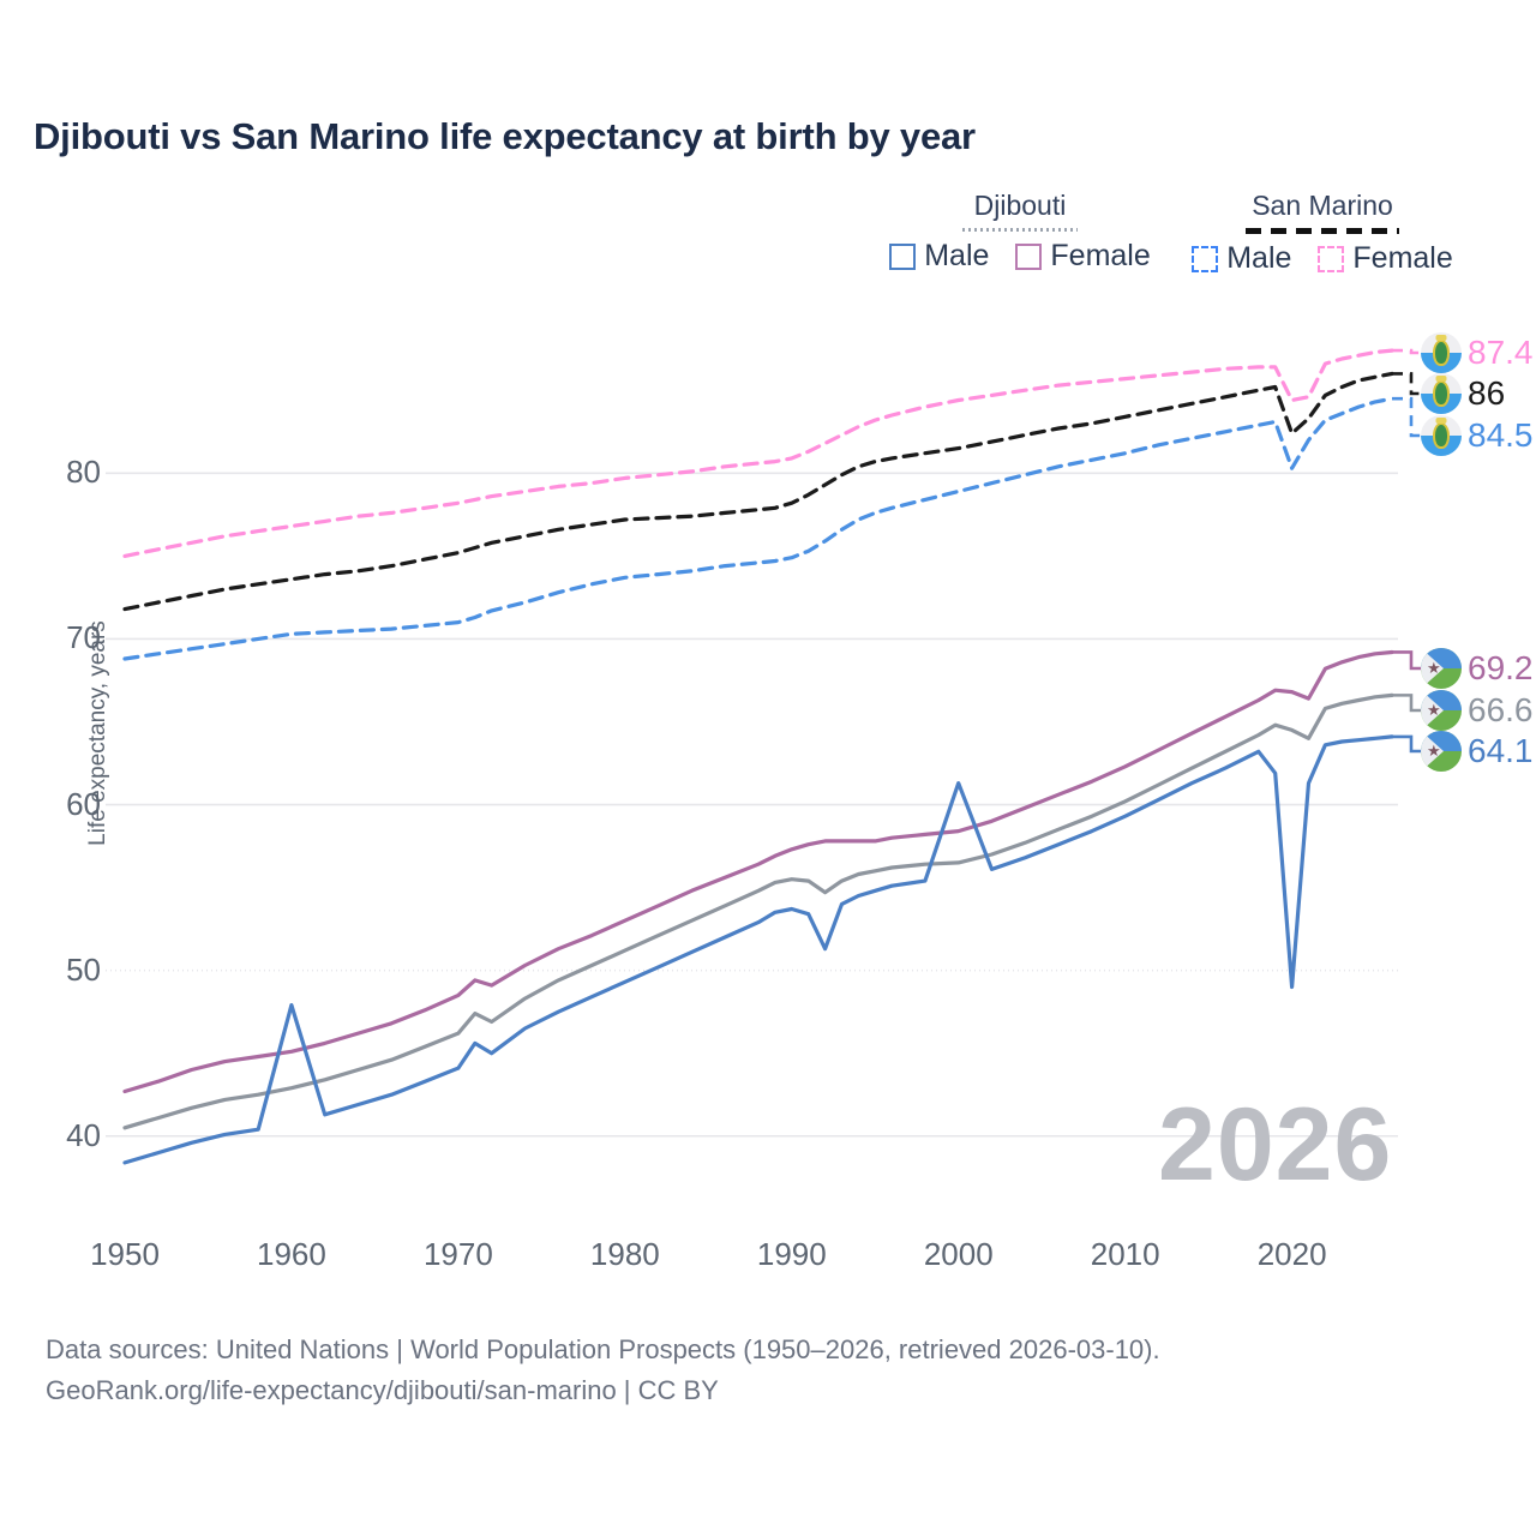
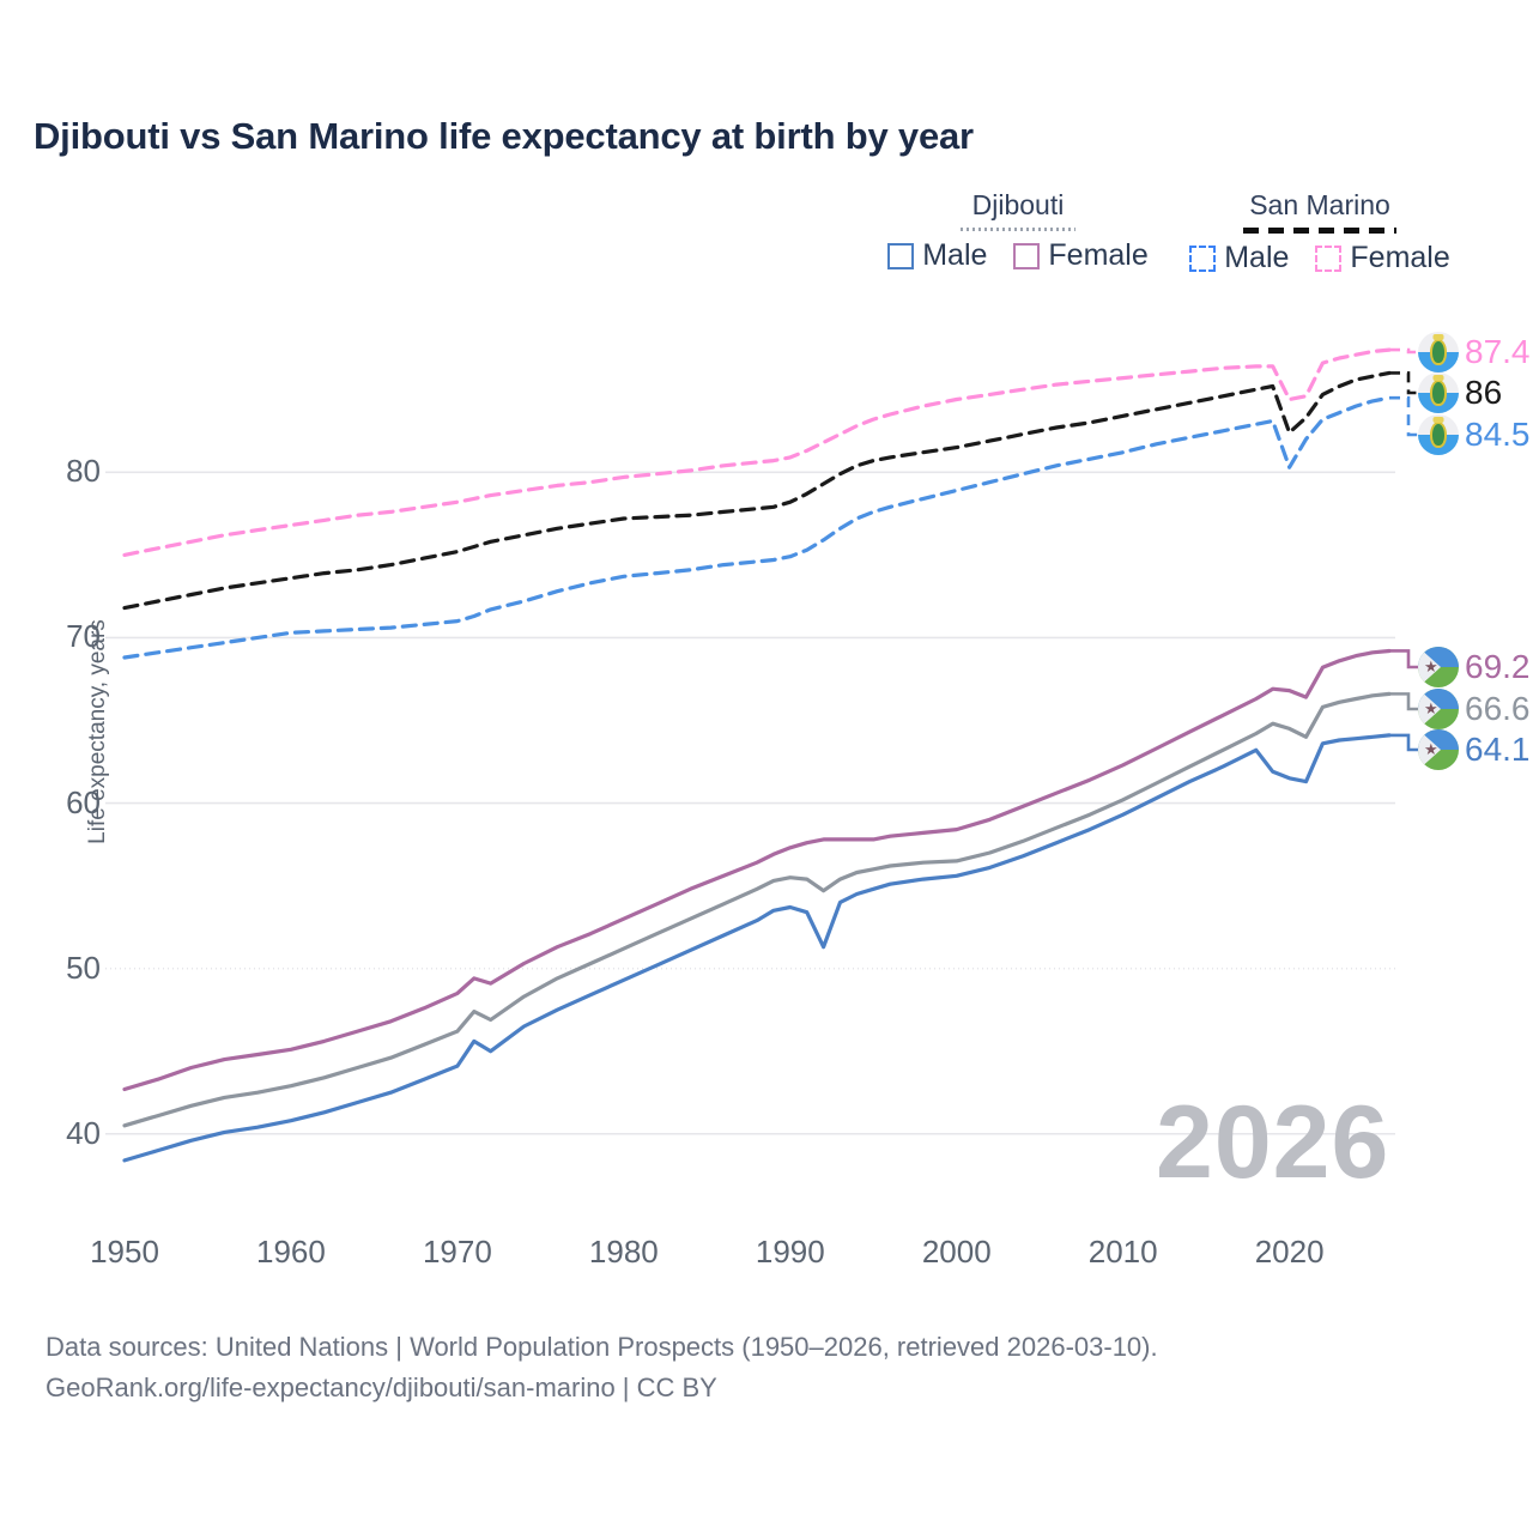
Djibouti Male/1960: 47.9 -> 40.8
Djibouti Male/2000: 61.3 -> 55.6
Djibouti Male/2020: 49.0 -> 61.5
